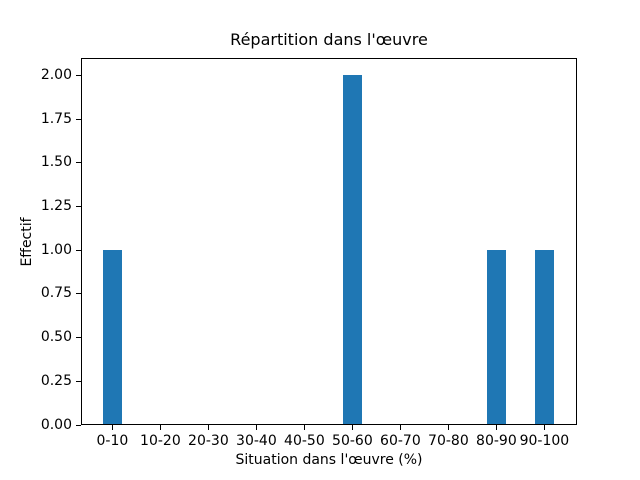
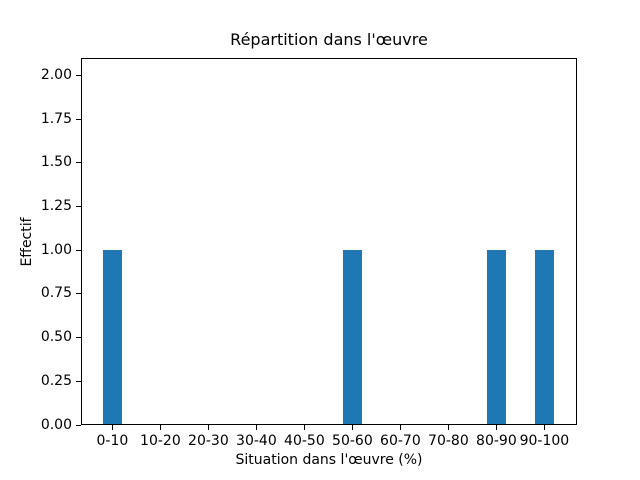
50-60: 2 -> 1
